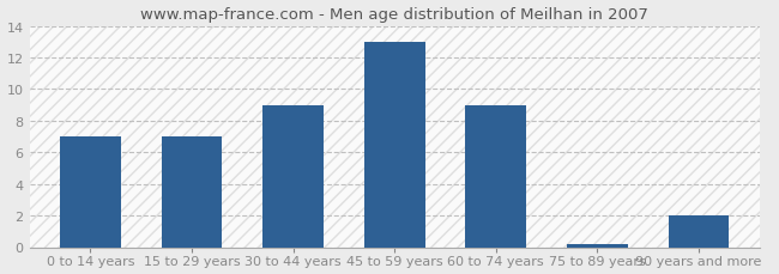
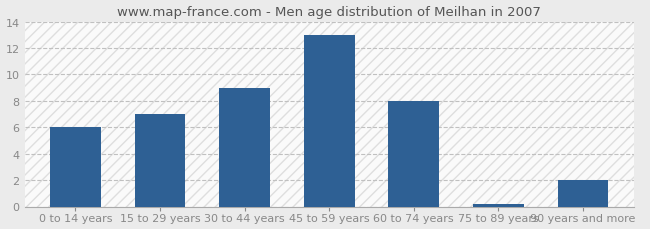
0 to 14 years: 7.0 -> 6.0
60 to 74 years: 9.0 -> 8.0
